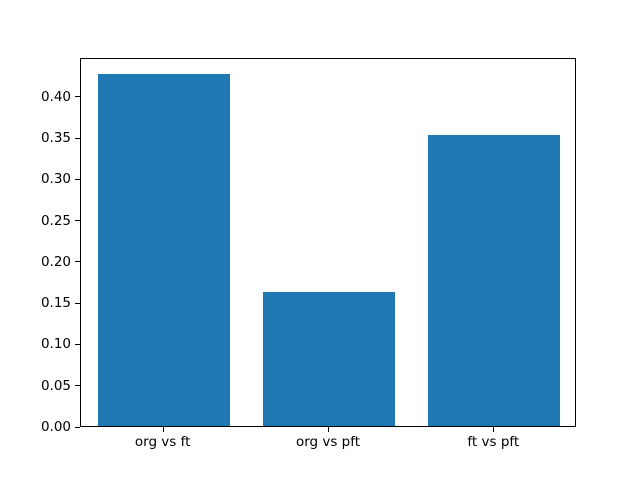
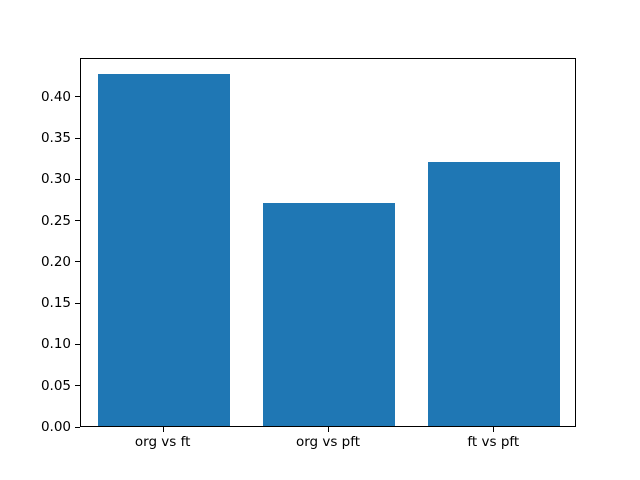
org vs pft: 0.16 -> 0.27
ft vs pft: 0.35 -> 0.32
